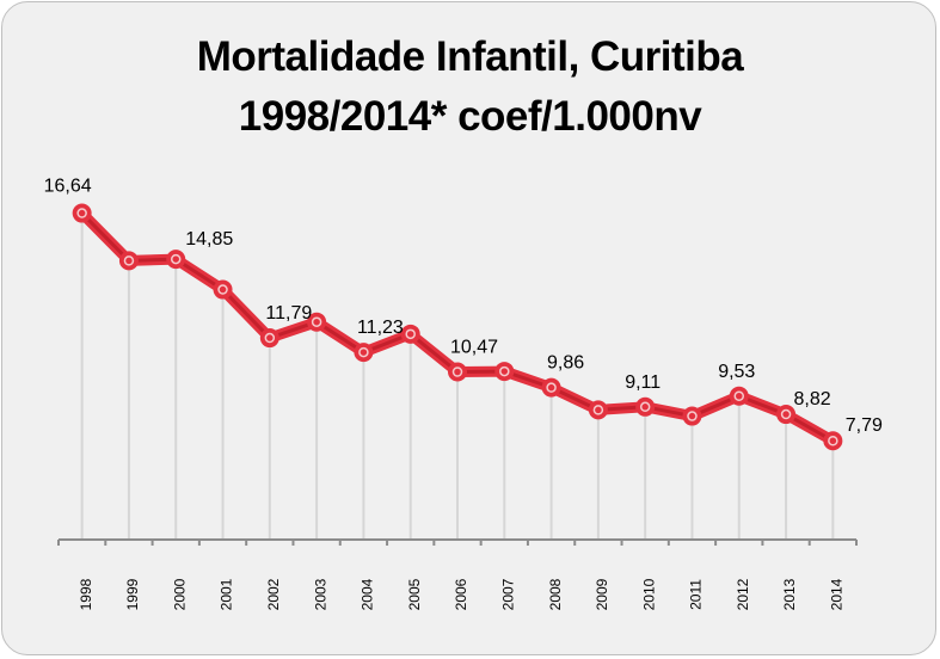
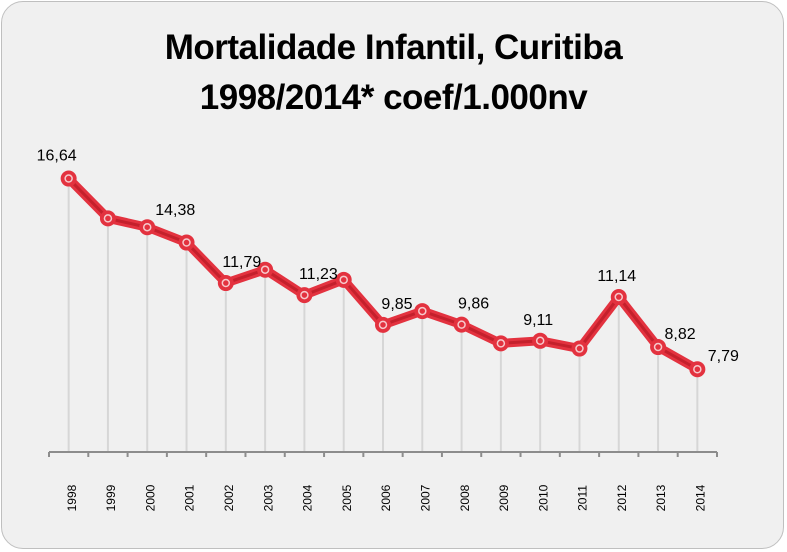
2000: 14,85 -> 14,38
2006: 10,47 -> 9,85
2012: 9,53 -> 11,14
